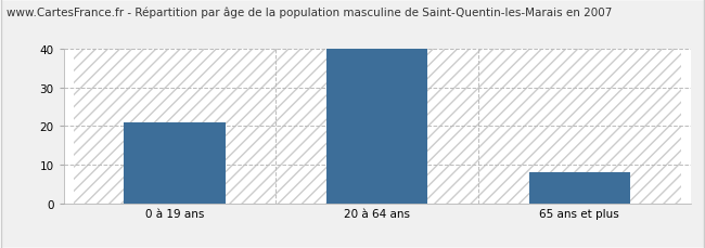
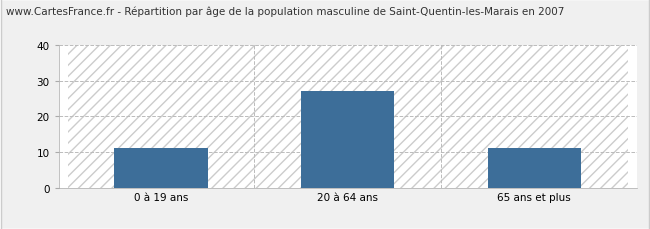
0 à 19 ans: 21 -> 11
20 à 64 ans: 40 -> 27
65 ans et plus: 8 -> 11
